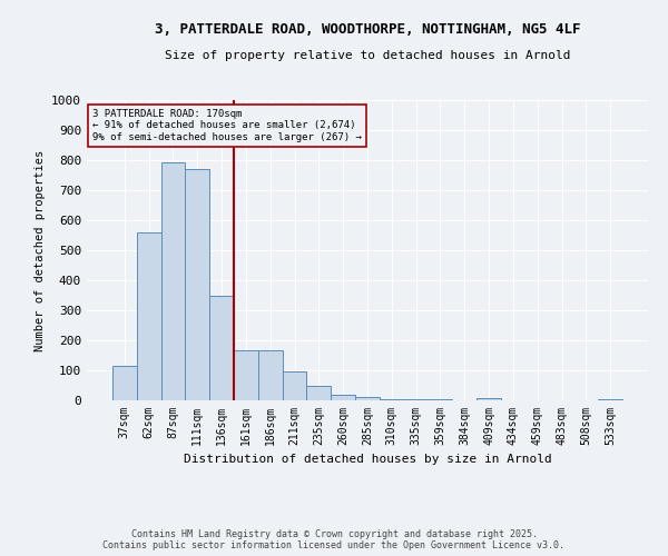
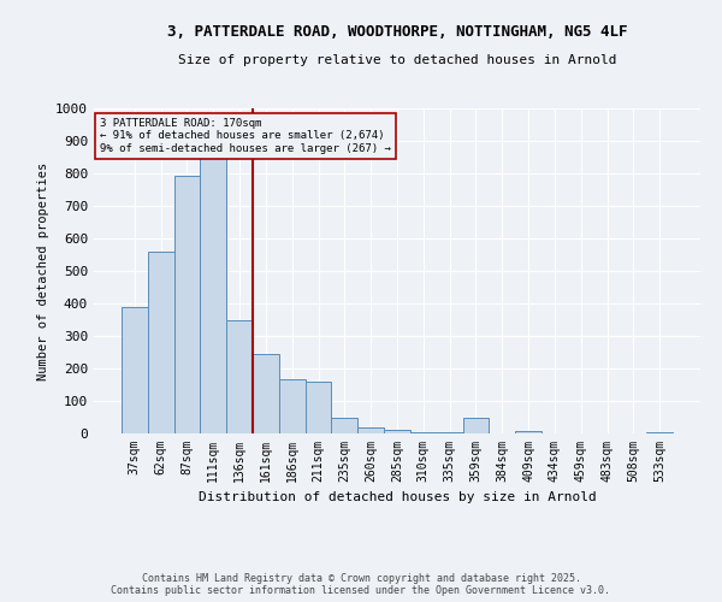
37sqm: 113 -> 390
111sqm: 770 -> 855
161sqm: 165 -> 245
211sqm: 98 -> 160
359sqm: 2 -> 50
